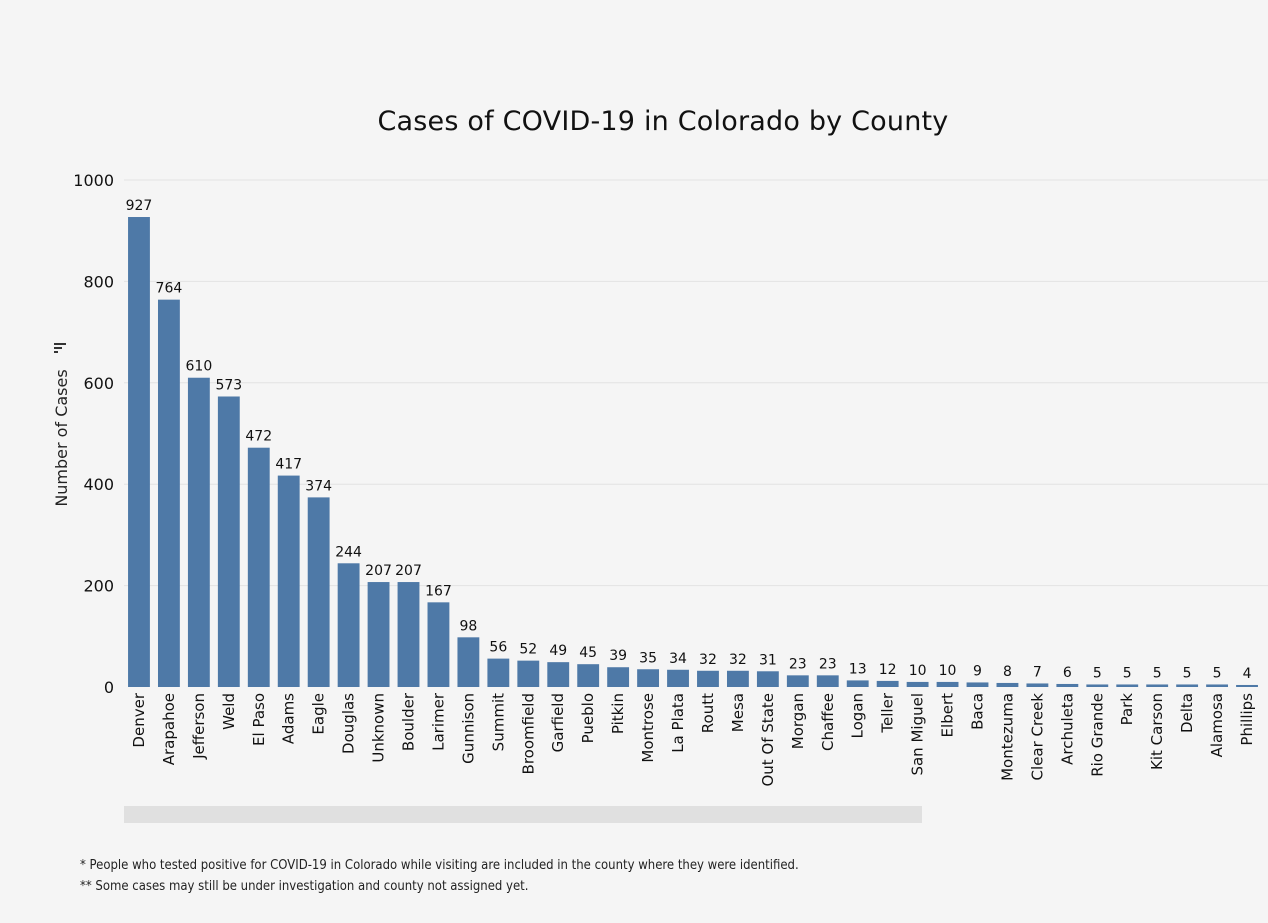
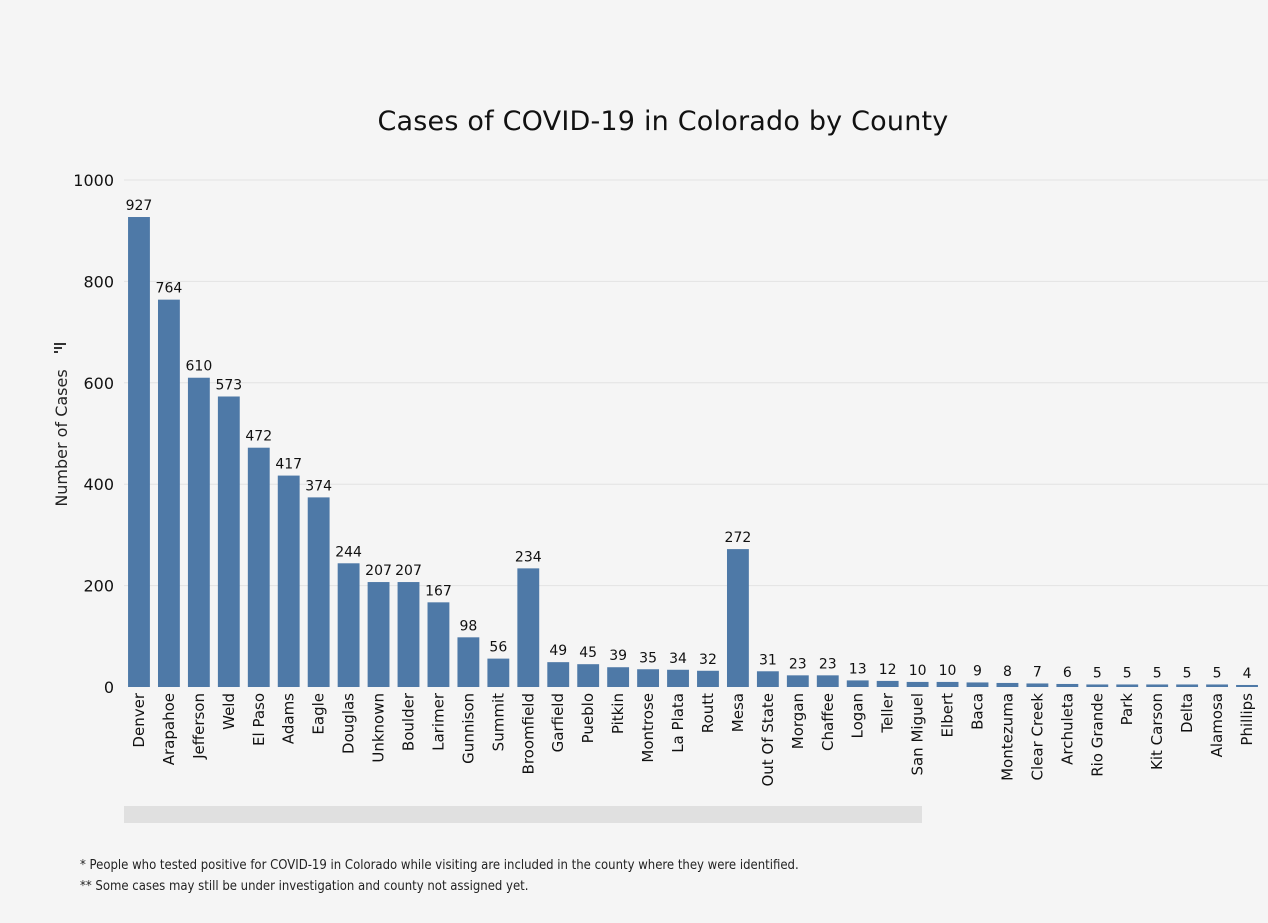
Broomfield: 52 -> 234
Mesa: 32 -> 272
